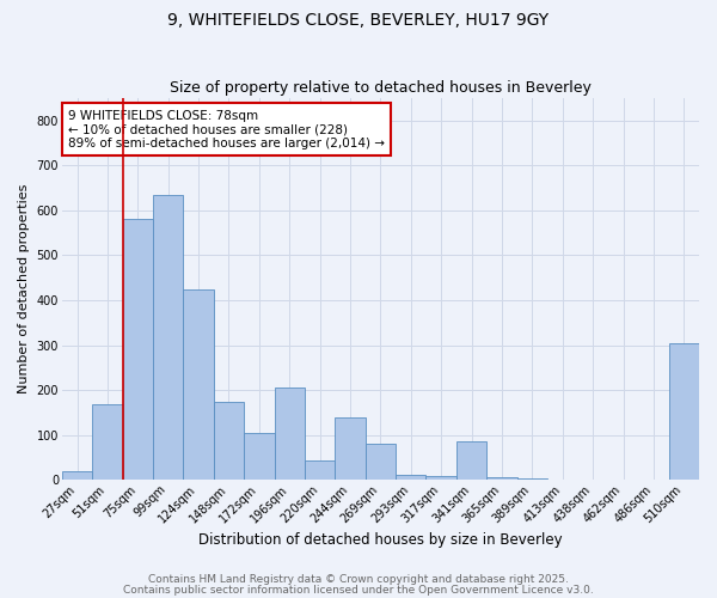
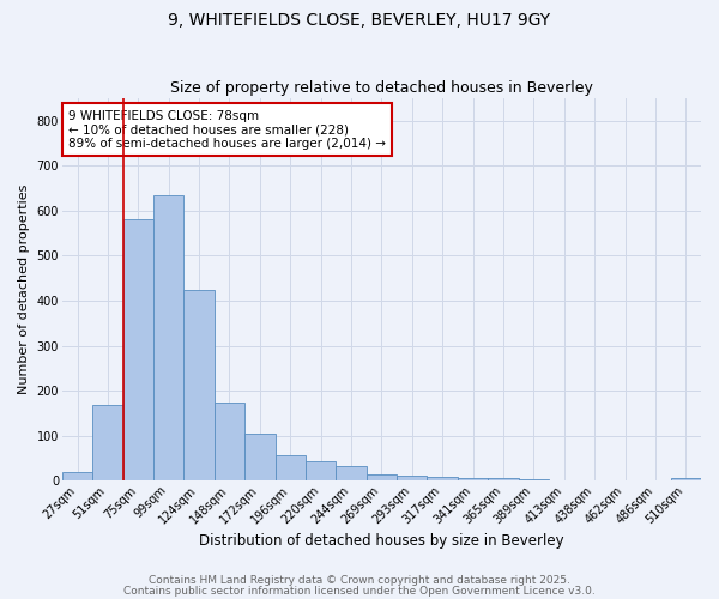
196sqm: 205 -> 57
244sqm: 140 -> 32
269sqm: 80 -> 15
341sqm: 85 -> 6
510sqm: 305 -> 7
